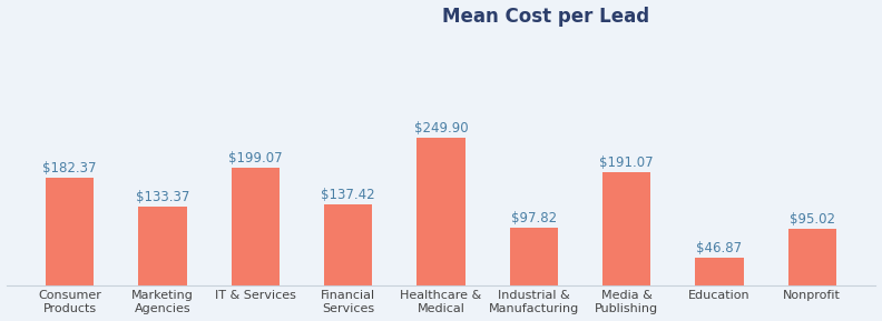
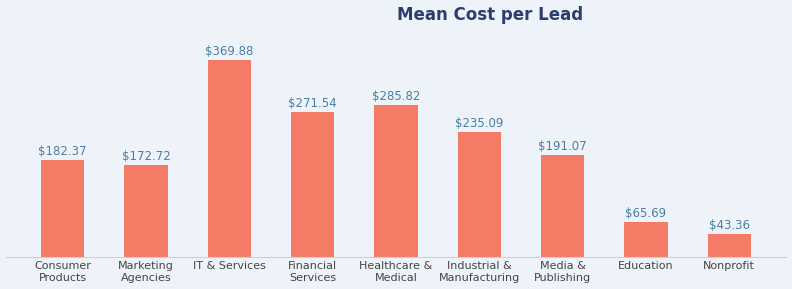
Marketing Agencies: $133.37 -> $172.72
IT & Services: $199.07 -> $369.88
Financial Services: $137.42 -> $271.54
Healthcare & Medical: $249.90 -> $285.82
Industrial & Manufacturing: $97.82 -> $235.09
Education: $46.87 -> $65.69
Nonprofit: $95.02 -> $43.36
